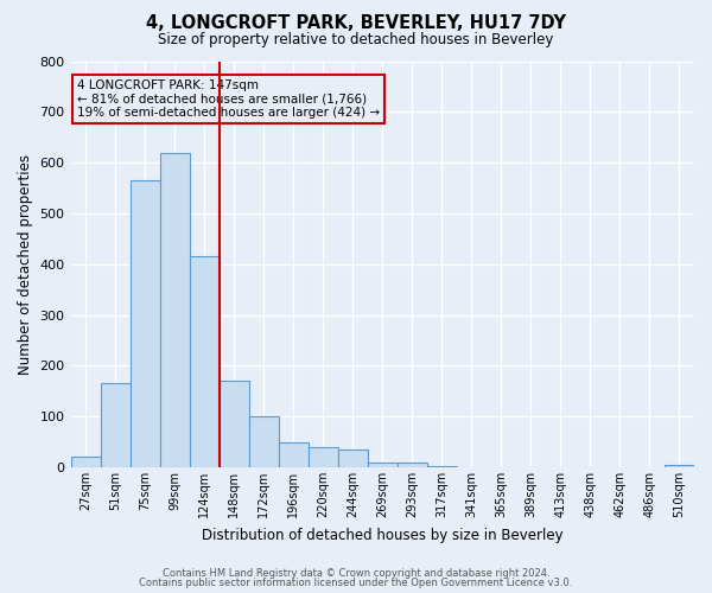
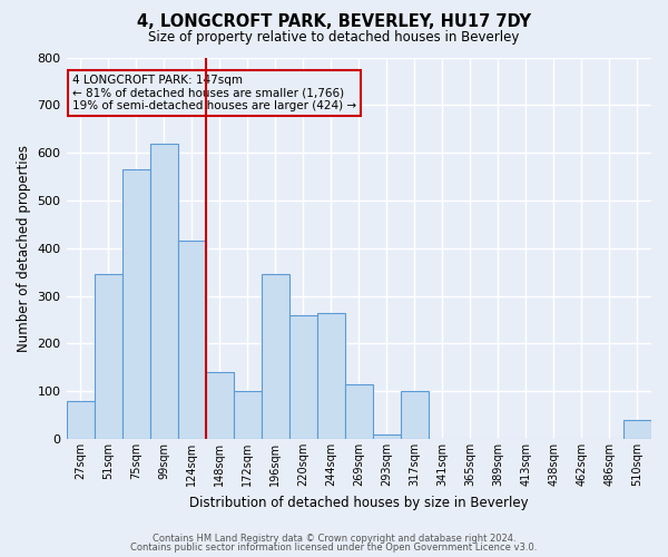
27sqm: 20 -> 80
51sqm: 165 -> 345
148sqm: 170 -> 140
196sqm: 50 -> 345
220sqm: 40 -> 260
244sqm: 35 -> 265
269sqm: 10 -> 115
317sqm: 2 -> 100
510sqm: 5 -> 40
